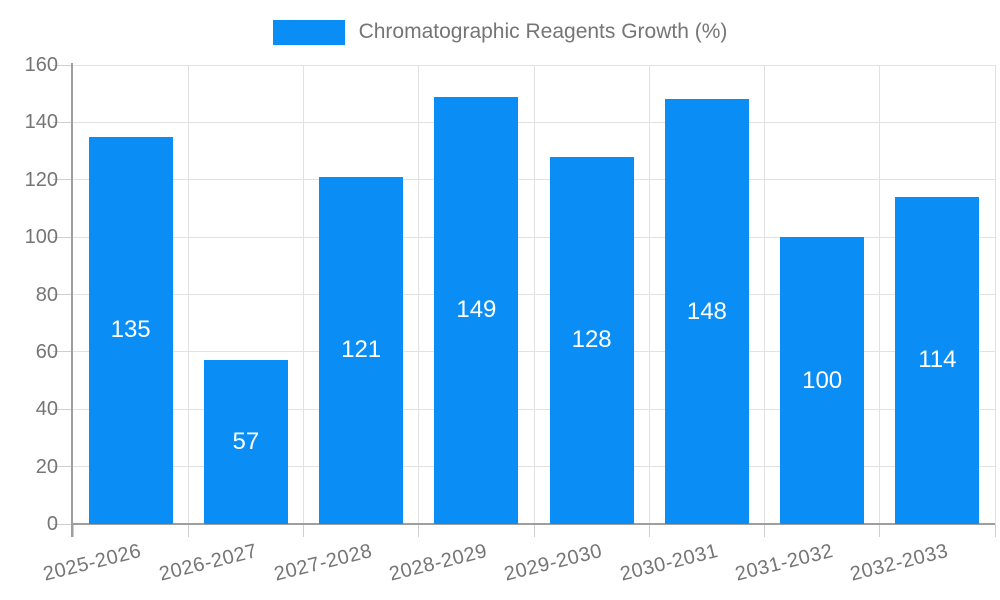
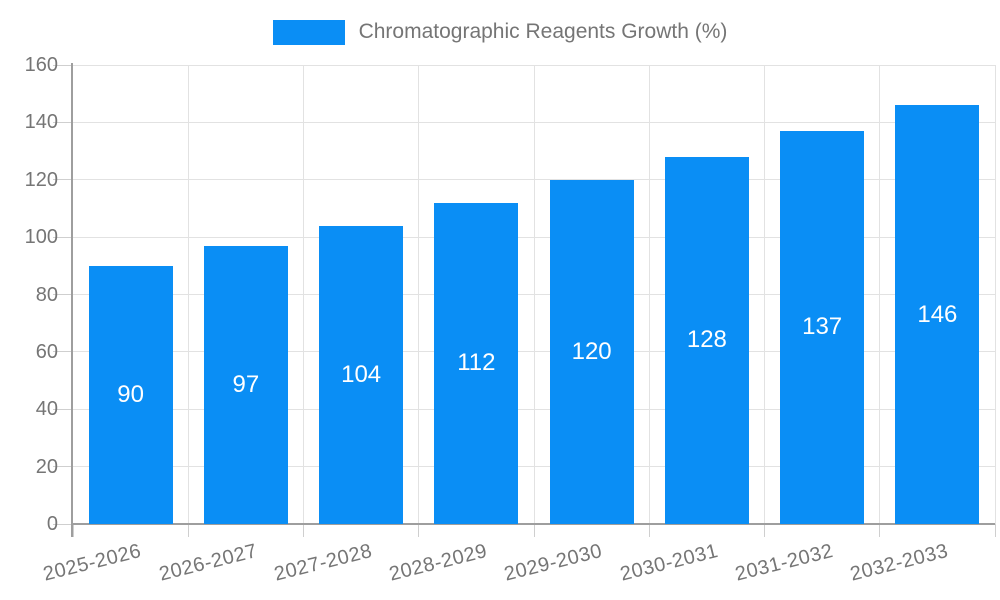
2025-2026: 135 -> 90
2026-2027: 57 -> 97
2027-2028: 121 -> 104
2028-2029: 149 -> 112
2029-2030: 128 -> 120
2030-2031: 148 -> 128
2031-2032: 100 -> 137
2032-2033: 114 -> 146
